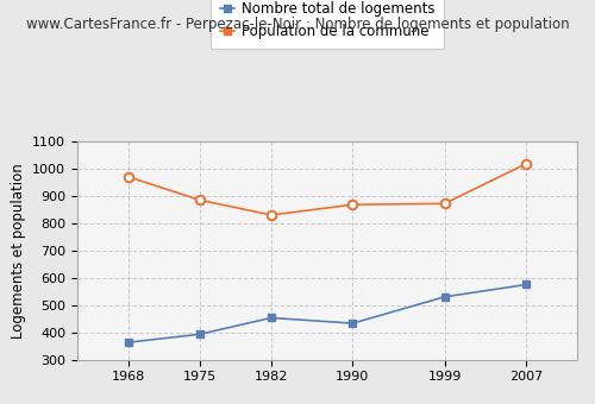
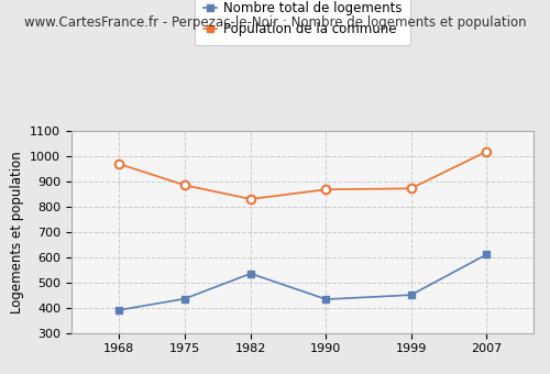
Nombre total de logements/1968: 363 -> 390
Nombre total de logements/1975: 393 -> 435
Nombre total de logements/1982: 453 -> 535
Nombre total de logements/1999: 530 -> 450
Nombre total de logements/2007: 575 -> 610
